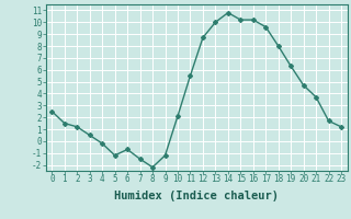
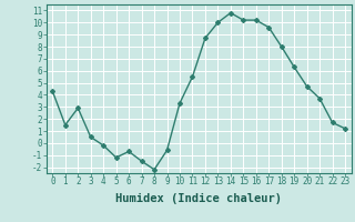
0: 2.5 -> 4.3
2: 1.2 -> 2.9
9: -1.2 -> -0.6
10: 2.1 -> 3.3
